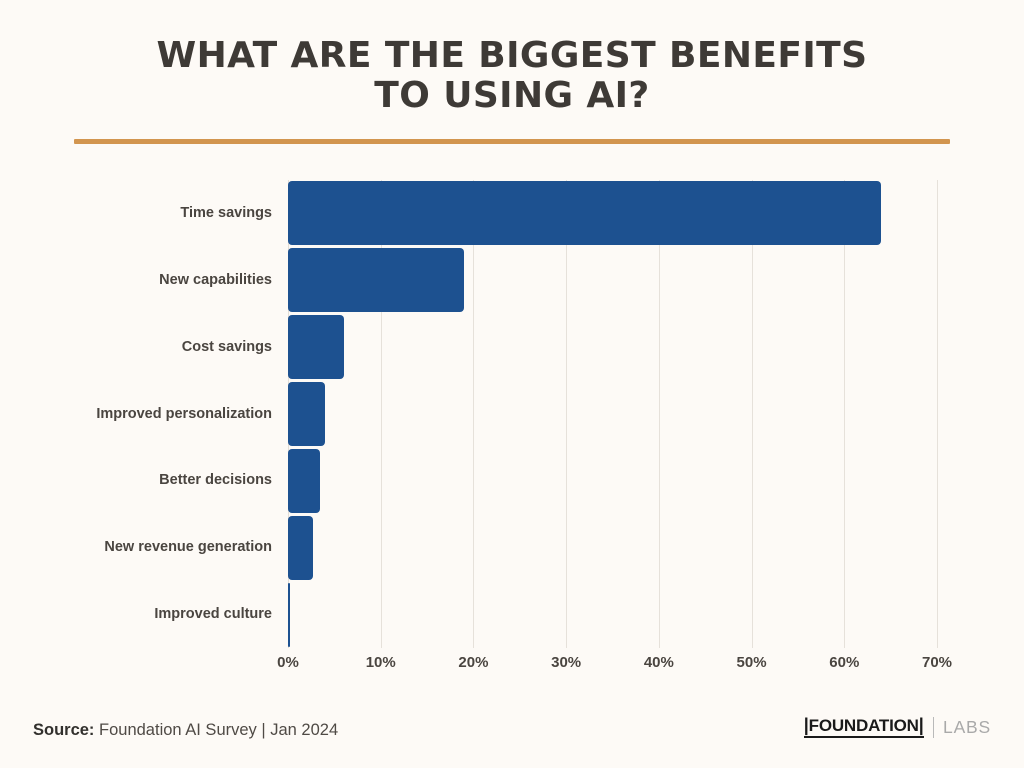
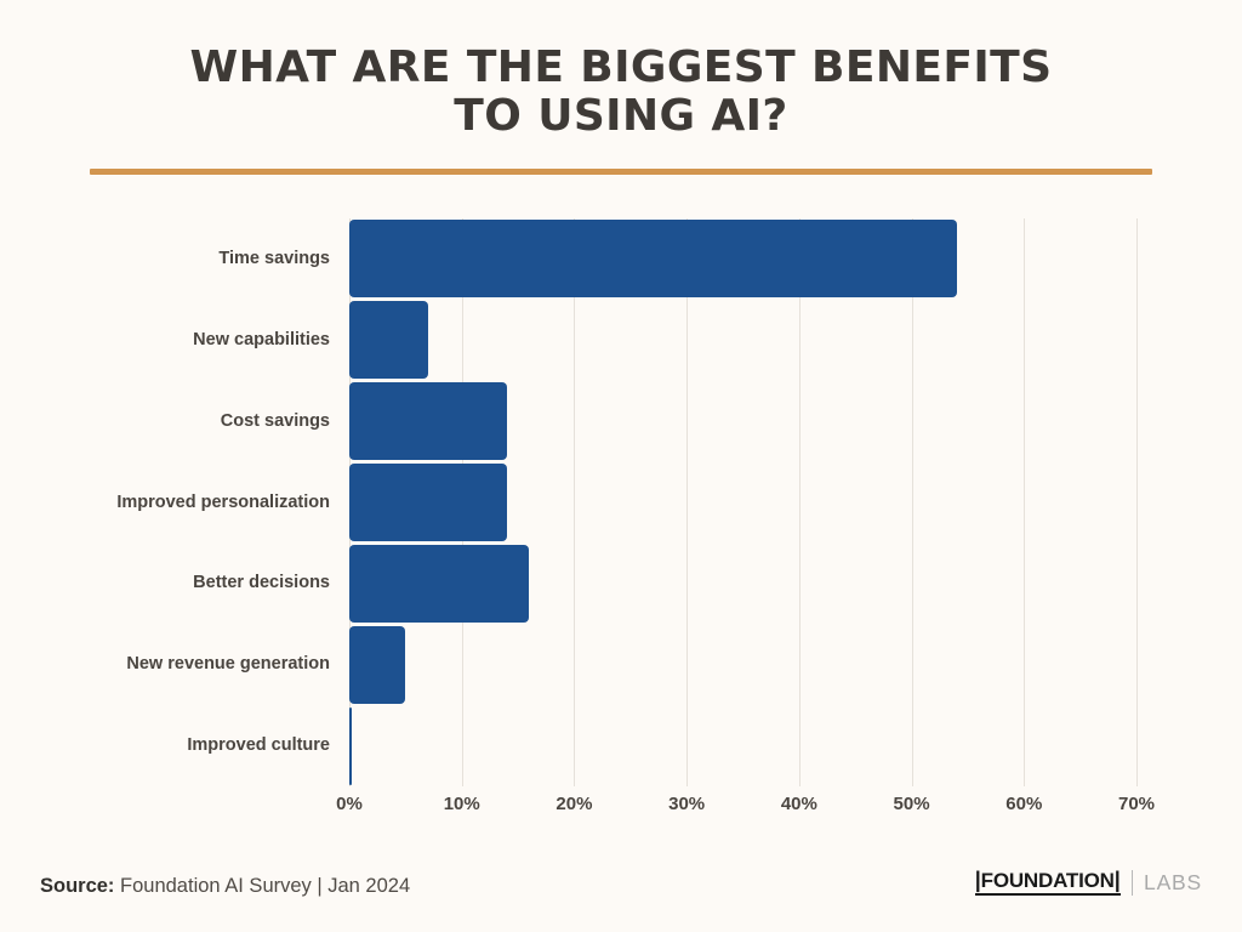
Time savings: 64% -> 54%
New capabilities: 19% -> 7%
Cost savings: 6% -> 14%
Improved personalization: 4% -> 14%
Better decisions: 4% -> 16%
New revenue generation: 3% -> 5%
